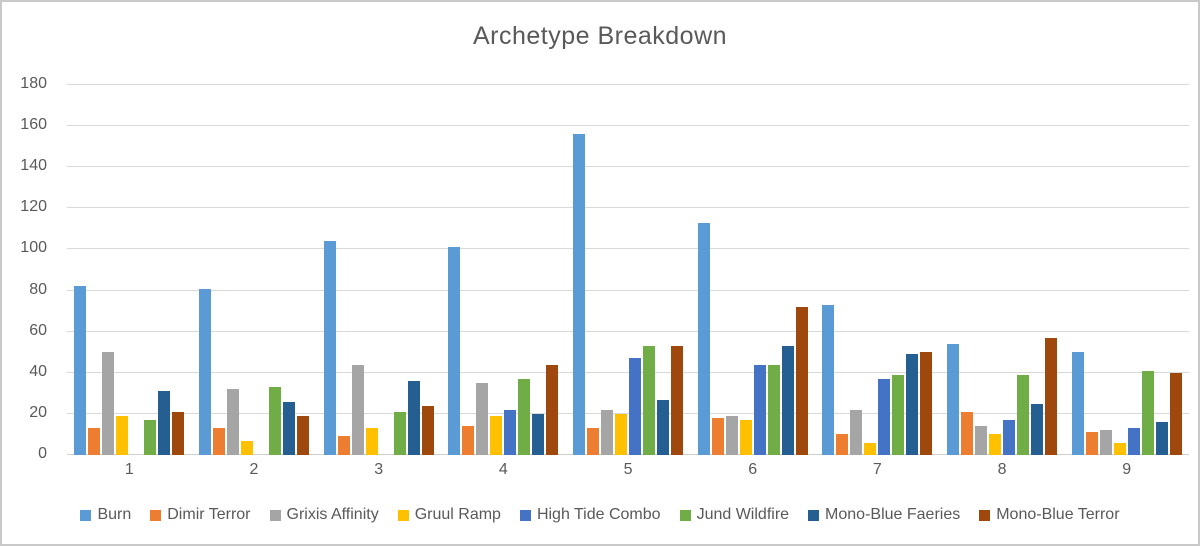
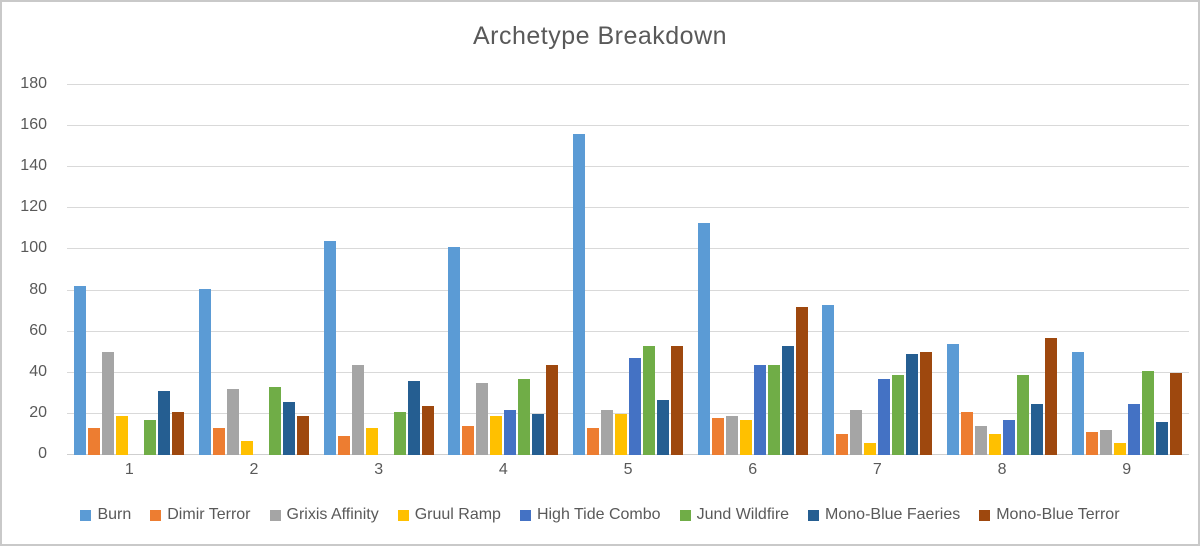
High Tide Combo/9: 13 -> 25
